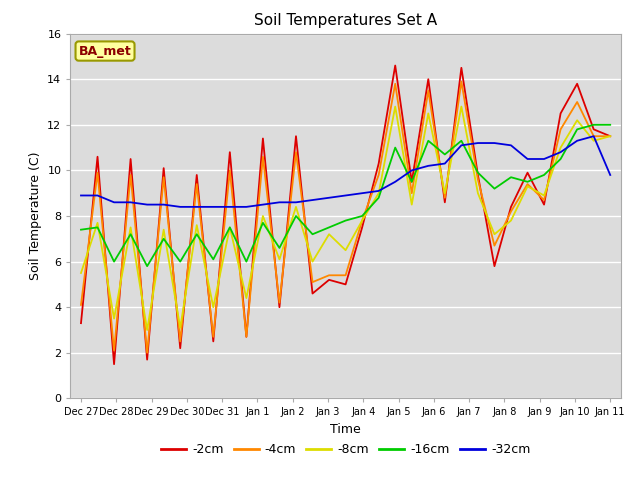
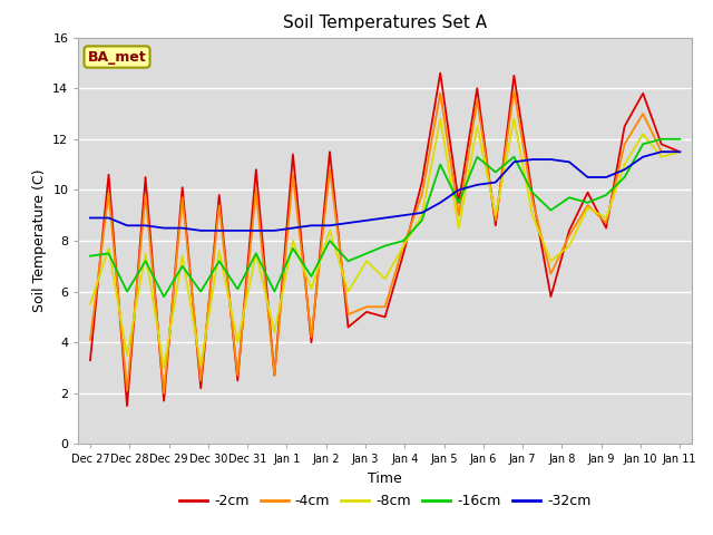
-32cm/Jan 11: 9.8 -> 11.5
